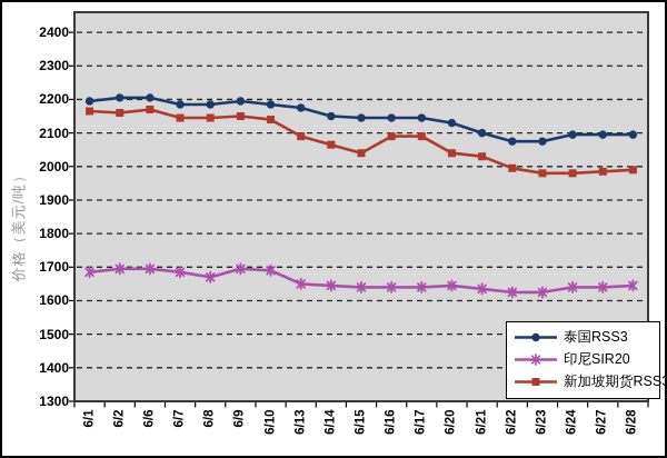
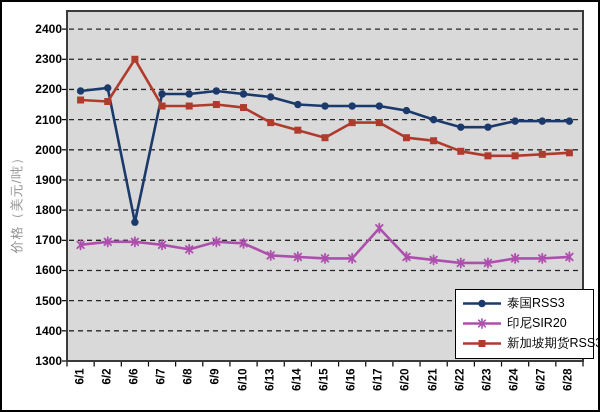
泰国RSS3/6/6: 2200 -> 1760
新加坡期货RSS3/6/6: 2170 -> 2300
印尼SIR20/6/17: 1640 -> 1740
